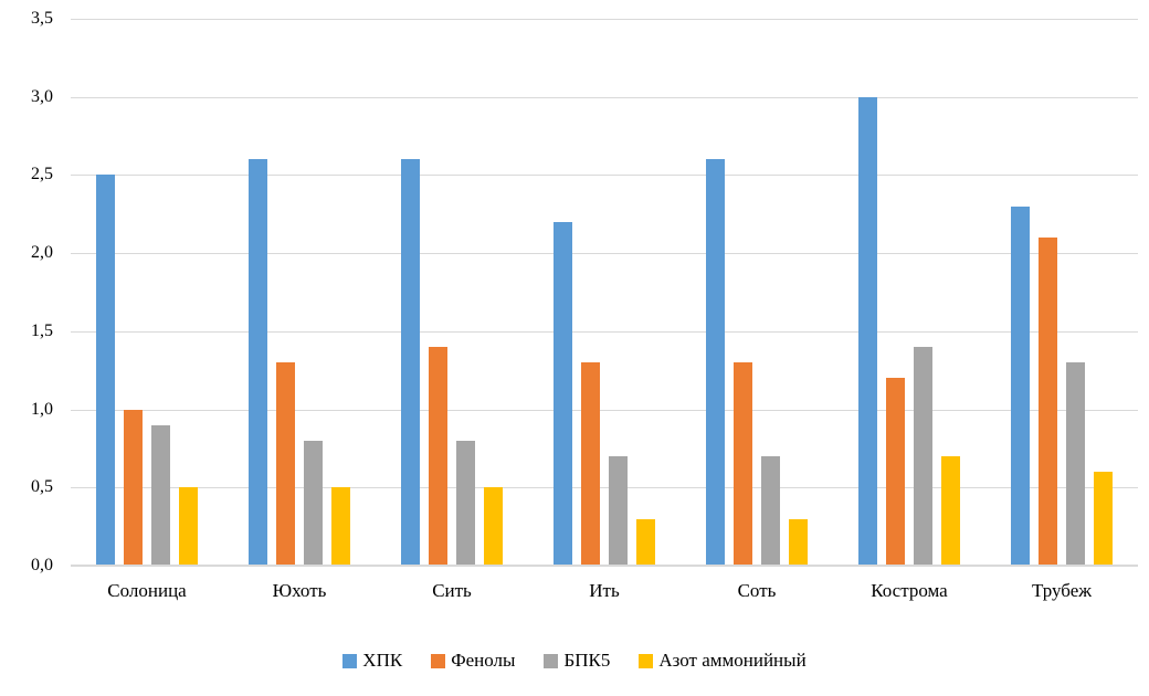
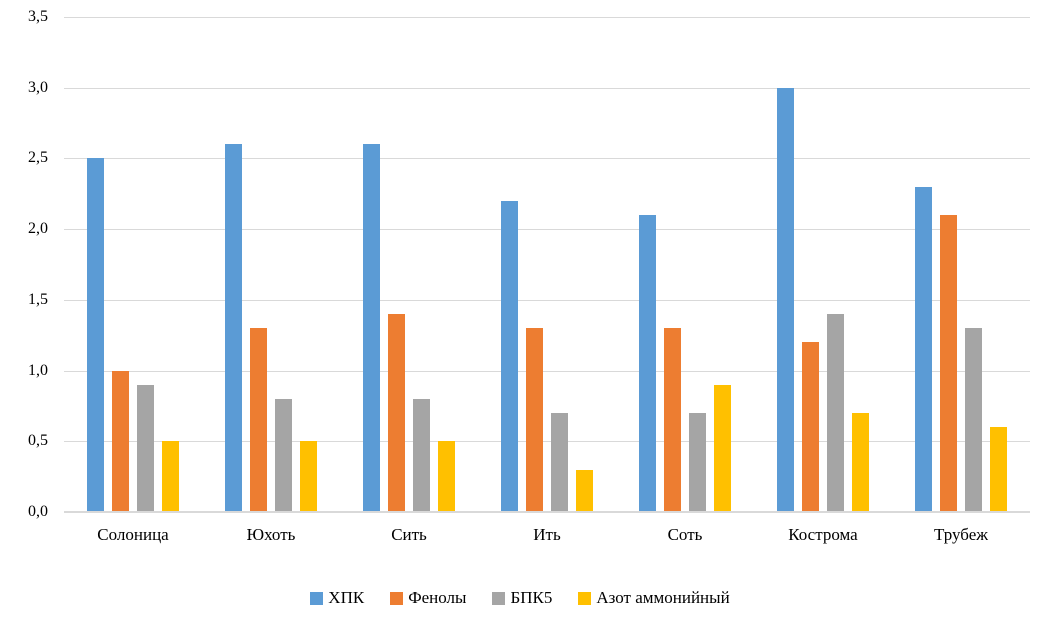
ХПК/Соть: 2,6 -> 2,1
Азот аммонийный/Соть: 0,3 -> 0,9
